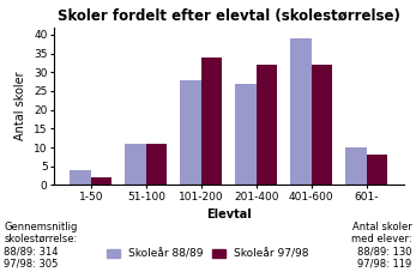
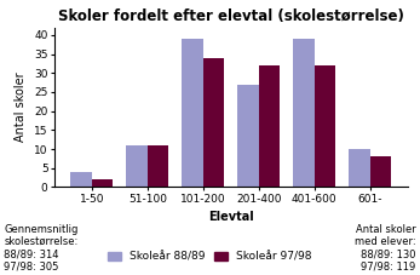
Skoleår 88/89/101-200: 28 -> 39
